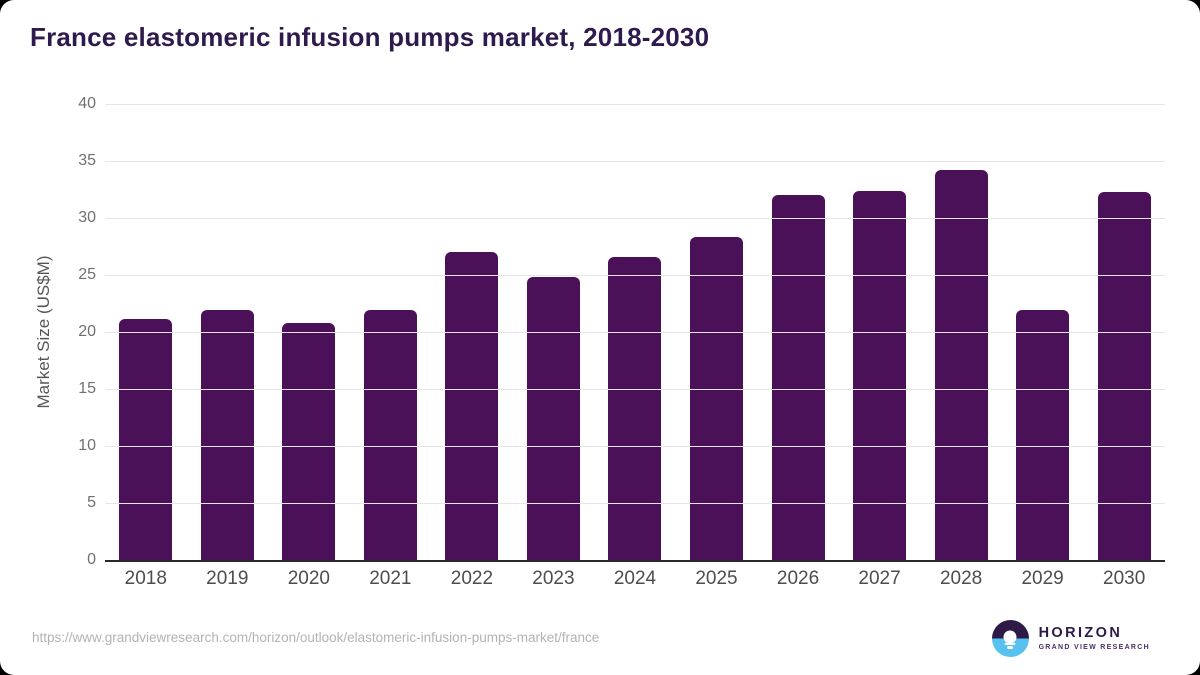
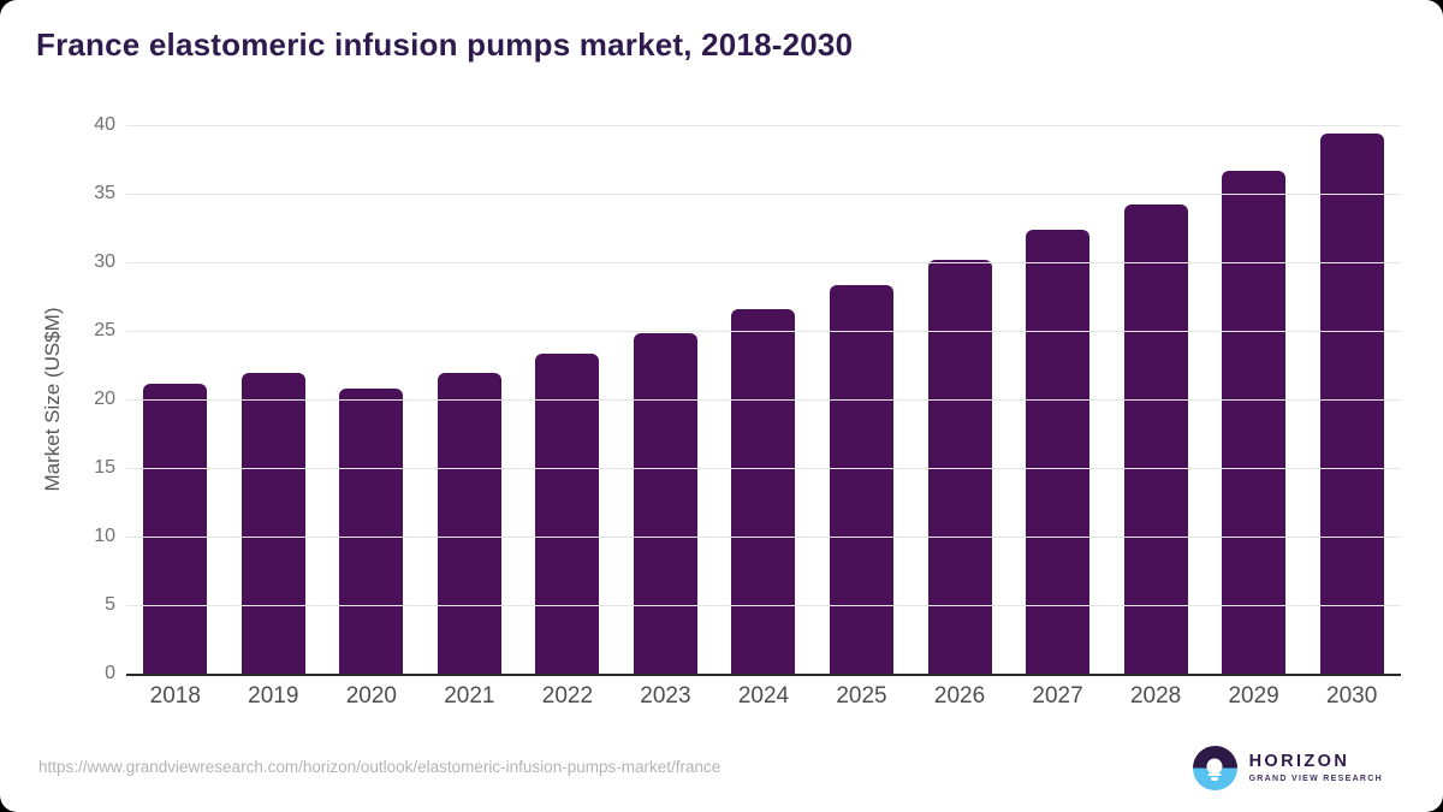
2022: 27.0 -> 23.3
2026: 32.0 -> 30.2
2029: 21.9 -> 36.7
2030: 32.3 -> 39.4
